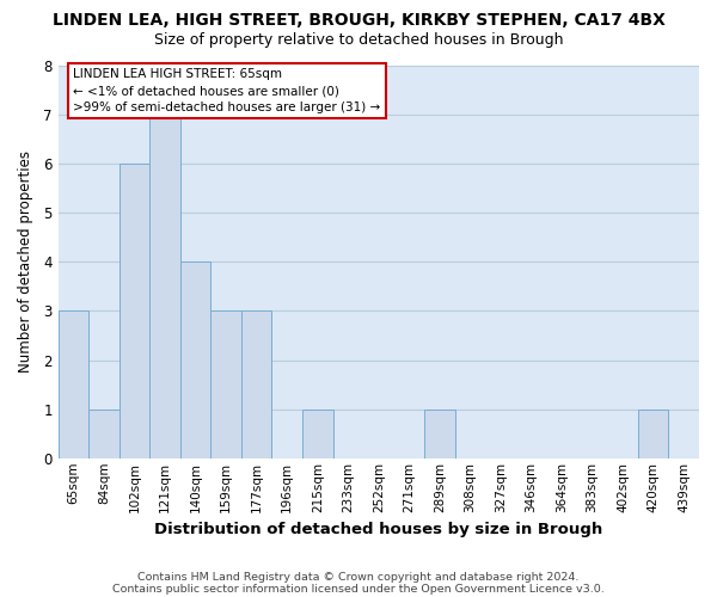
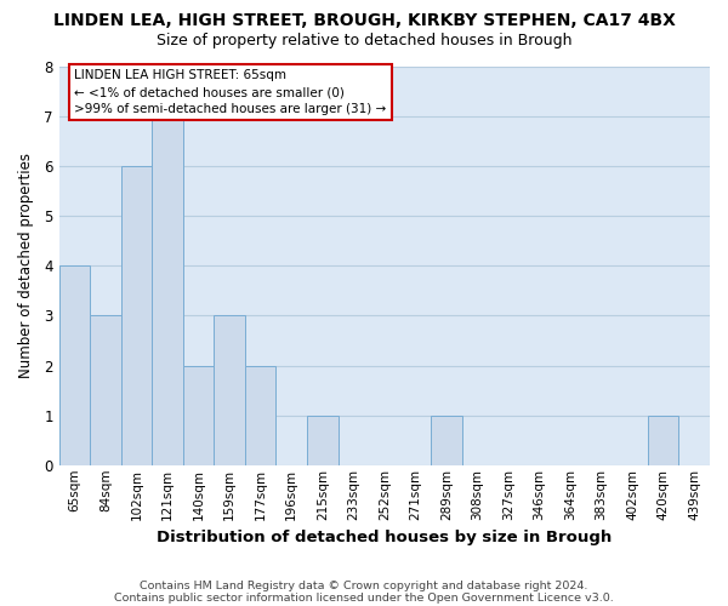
65sqm: 3 -> 4
84sqm: 1 -> 3
140sqm: 4 -> 2
177sqm: 3 -> 2
